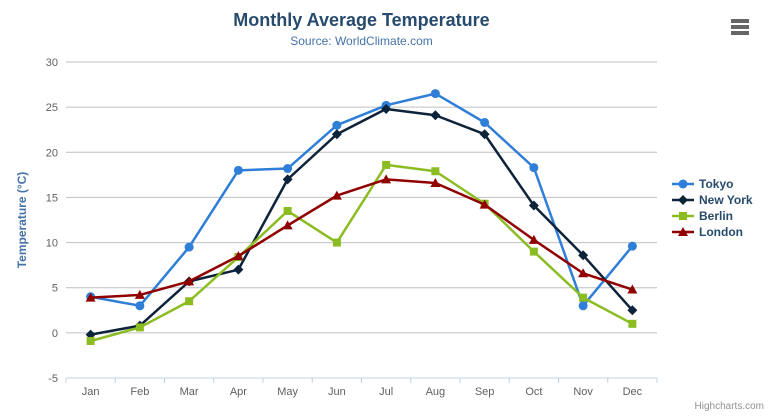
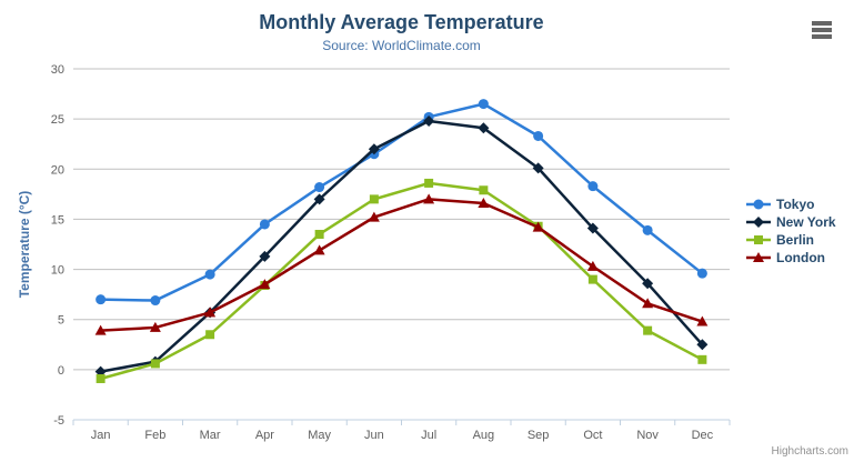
Tokyo/Jan: 4 -> 7
Tokyo/Feb: 3 -> 7
Tokyo/Apr: 18 -> 14
New York/Apr: 7 -> 11
Tokyo/Jun: 23 -> 22
Berlin/Jun: 10 -> 17
New York/Sep: 22 -> 20
Tokyo/Nov: 3 -> 14
